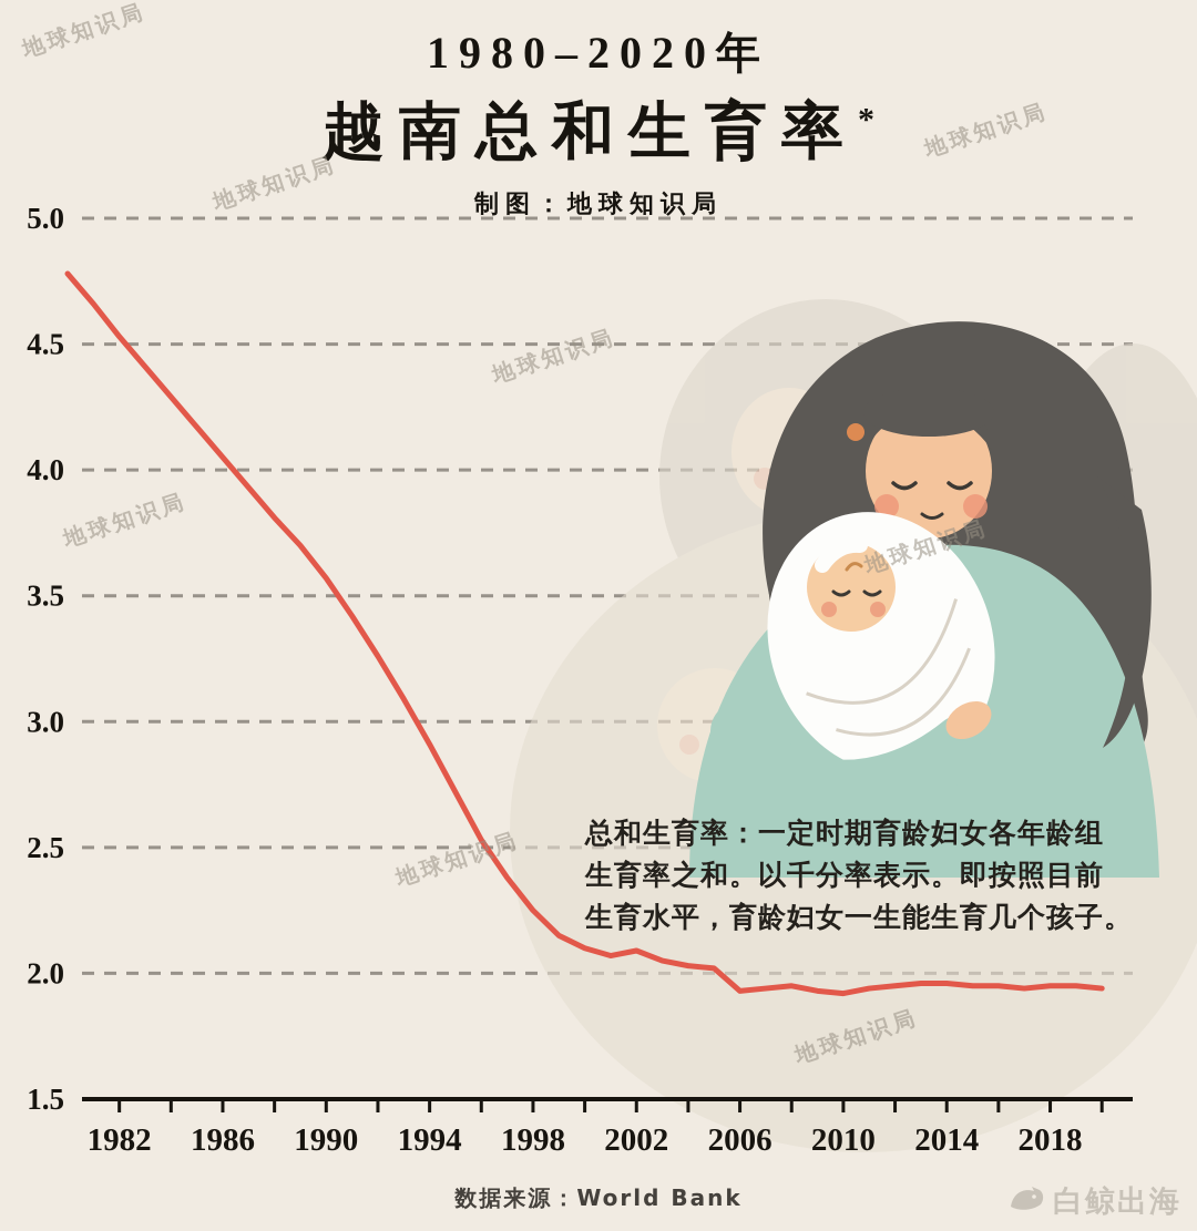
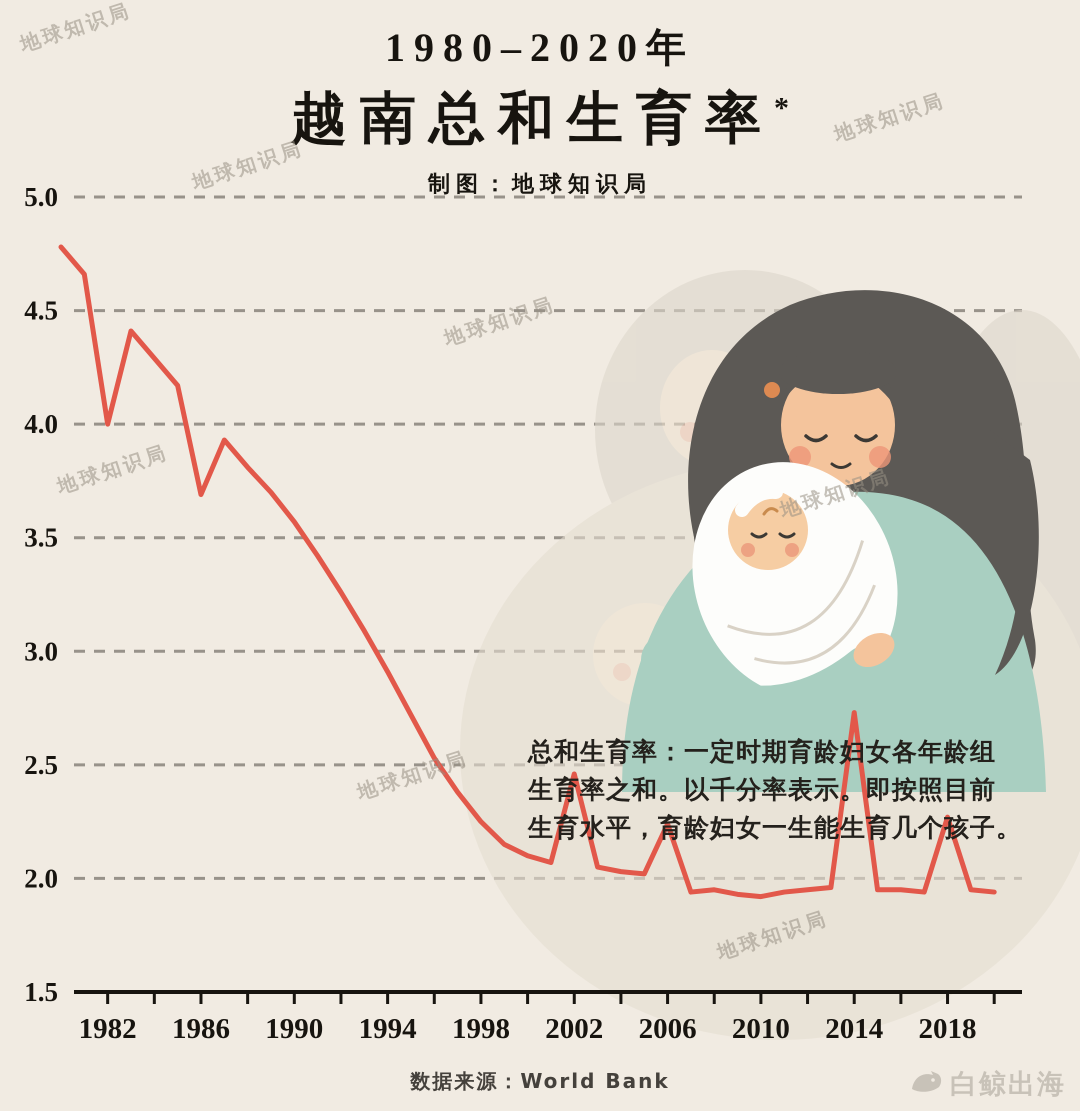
1982: 4.53 -> 4.00
1986: 4.05 -> 3.69
2002: 2.09 -> 2.46
2006: 1.93 -> 2.24
2014: 1.96 -> 2.73
2018: 1.95 -> 2.27
